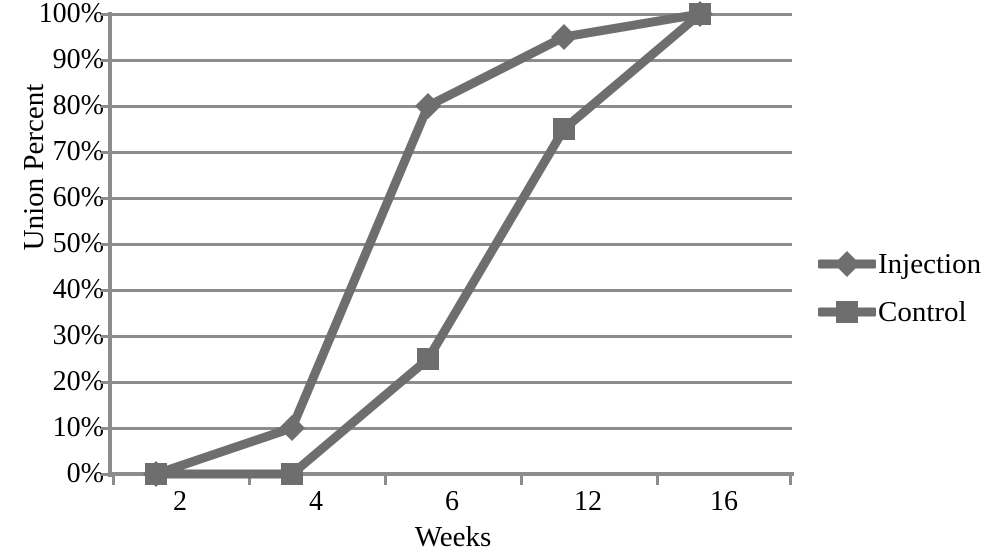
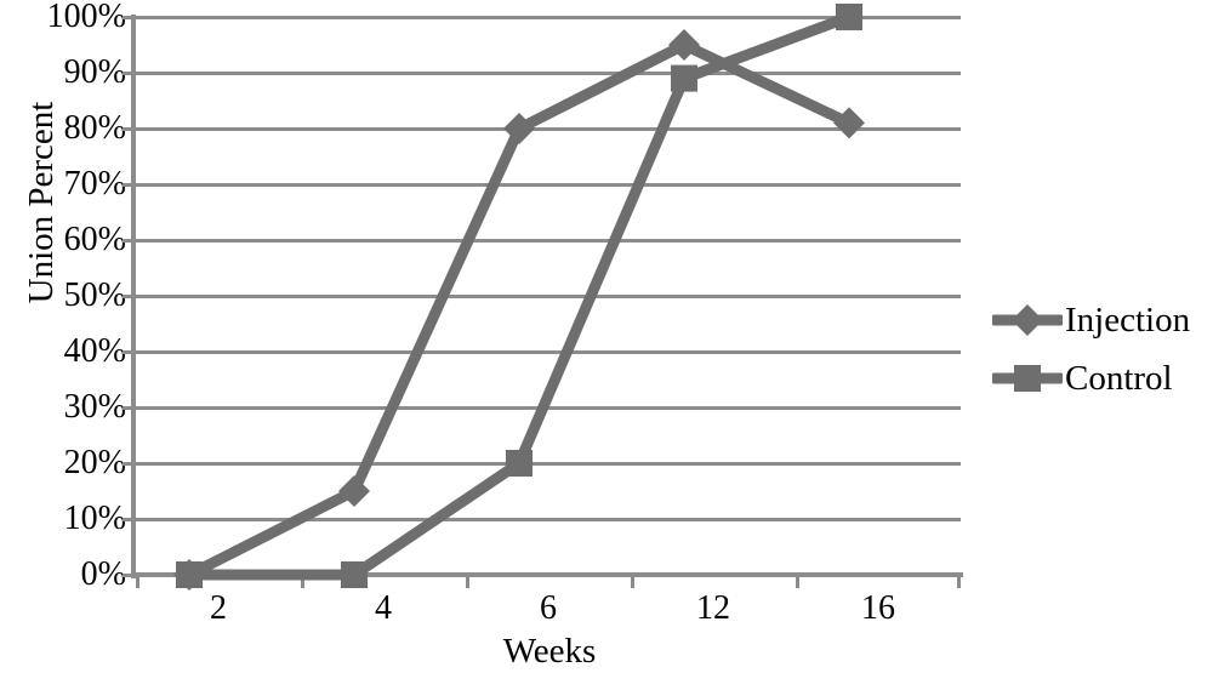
Injection/4: 10% -> 15%
Control/6: 25% -> 20%
Control/12: 75% -> 89%
Injection/16: 100% -> 81%
